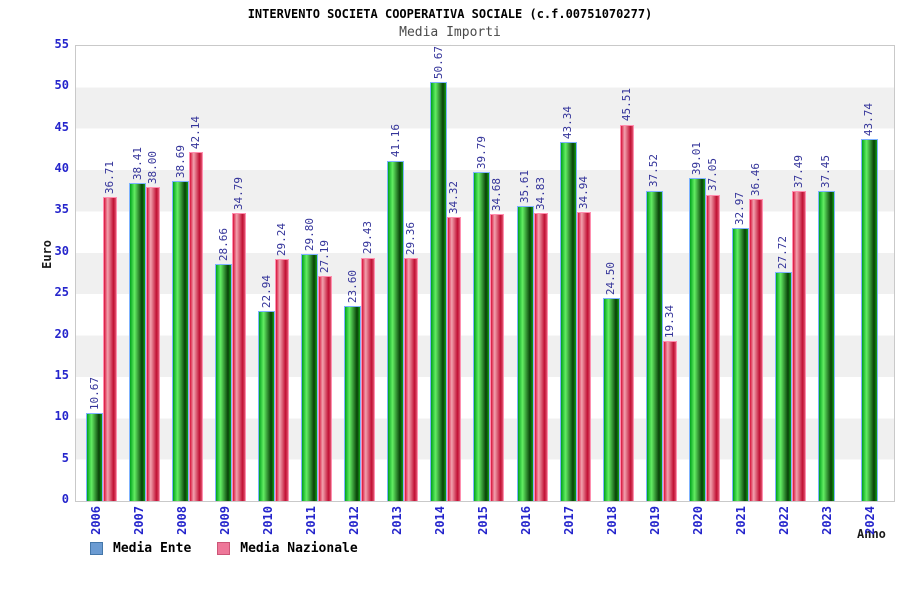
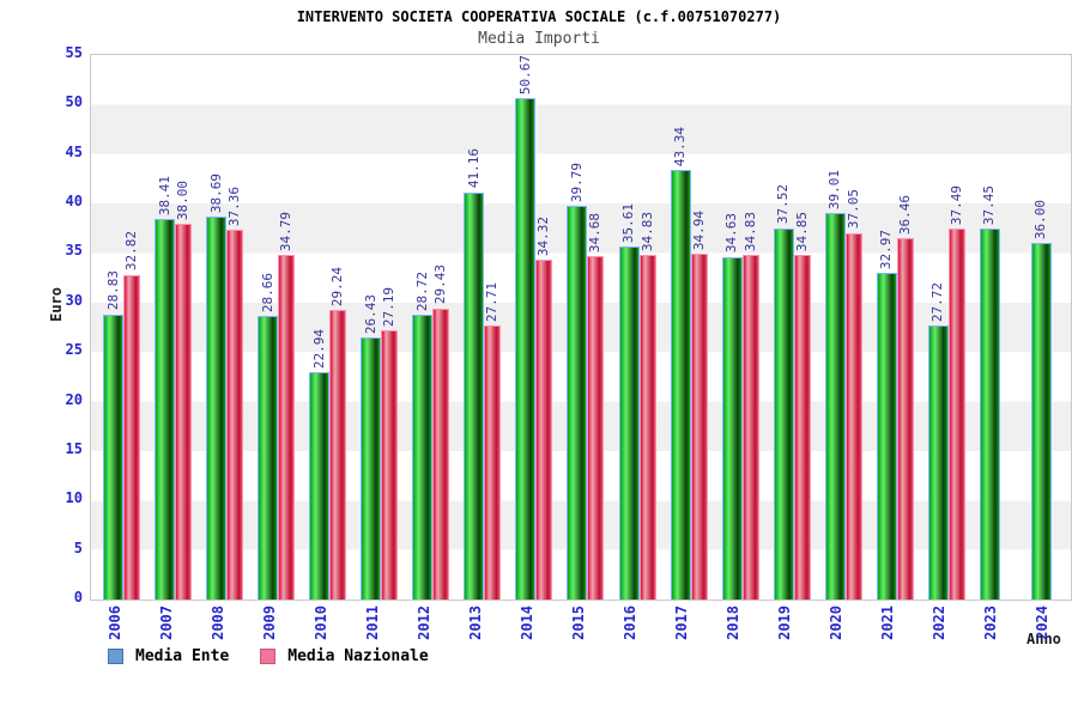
Media Ente/2006: 10.67 -> 28.83
Media Nazionale/2006: 36.71 -> 32.82
Media Nazionale/2008: 42.14 -> 37.36
Media Ente/2011: 29.80 -> 26.43
Media Ente/2012: 23.60 -> 28.72
Media Nazionale/2013: 29.36 -> 27.71
Media Ente/2018: 24.50 -> 34.63
Media Nazionale/2018: 45.51 -> 34.83
Media Nazionale/2019: 19.34 -> 34.85
Media Ente/2024: 43.74 -> 36.00
